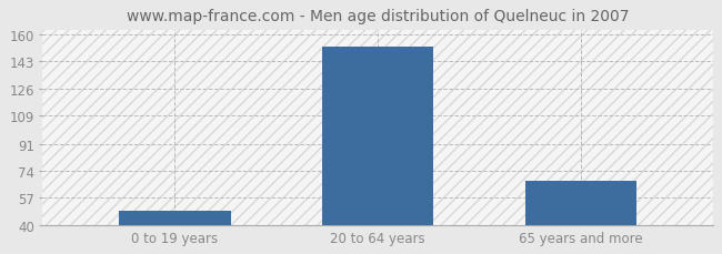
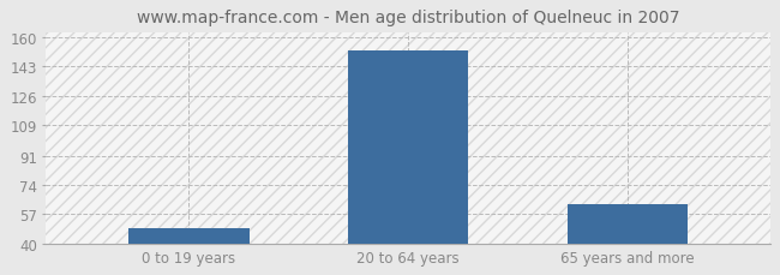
65 years and more: 68 -> 63
